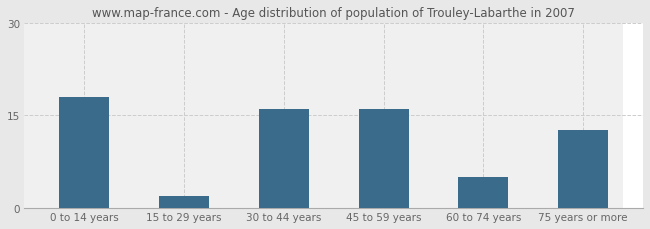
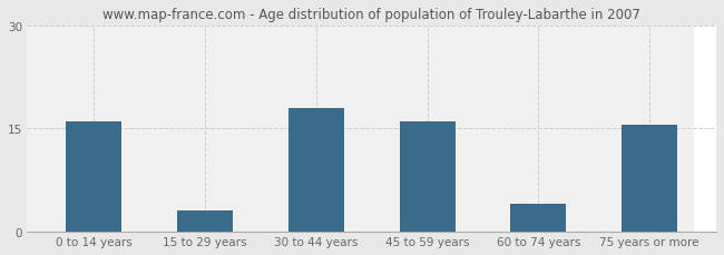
0 to 14 years: 18.0 -> 16.0
15 to 29 years: 2.0 -> 3.0
30 to 44 years: 16.0 -> 18.0
60 to 74 years: 5.0 -> 4.0
75 years or more: 12.6 -> 15.5
